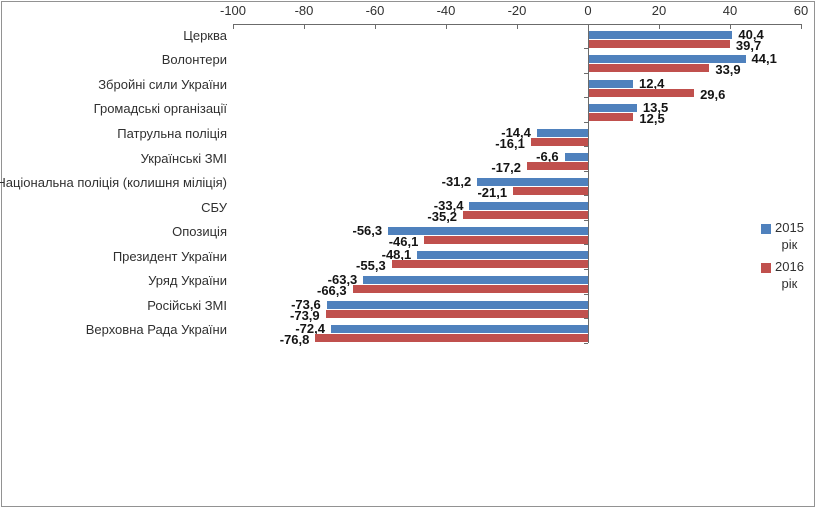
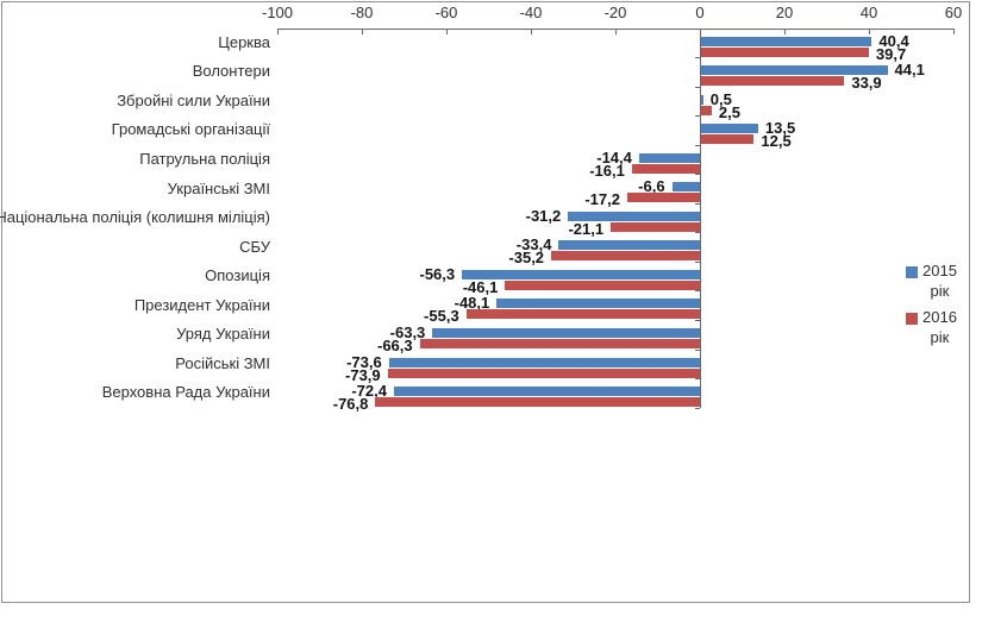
2015 рік/Збройні сили України: 12,4 -> 0,5
2016 рік/Збройні сили України: 29,6 -> 2,5
